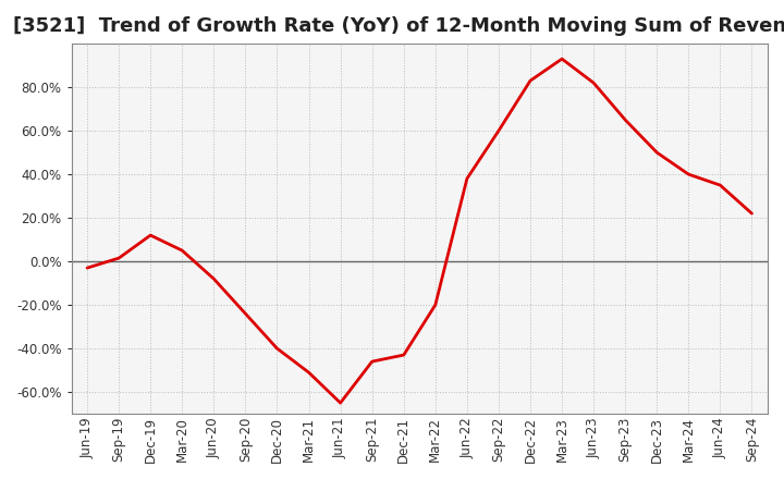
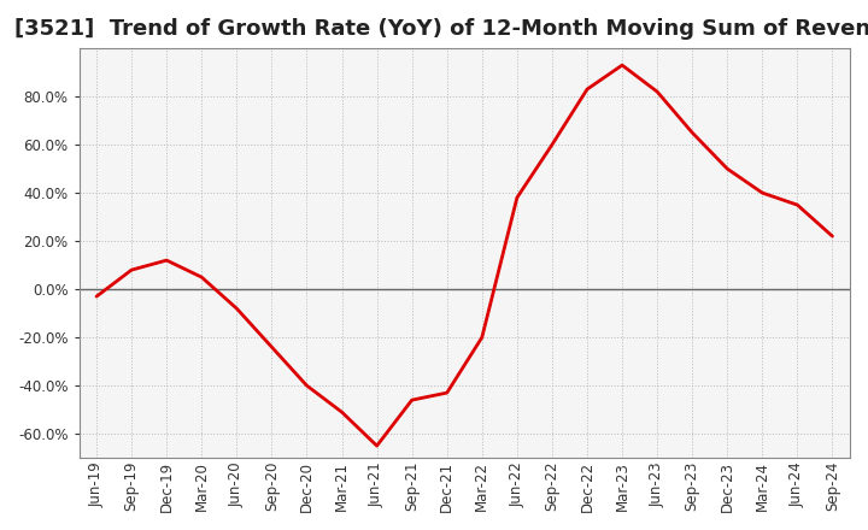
Sep-19: 2% -> 8%
